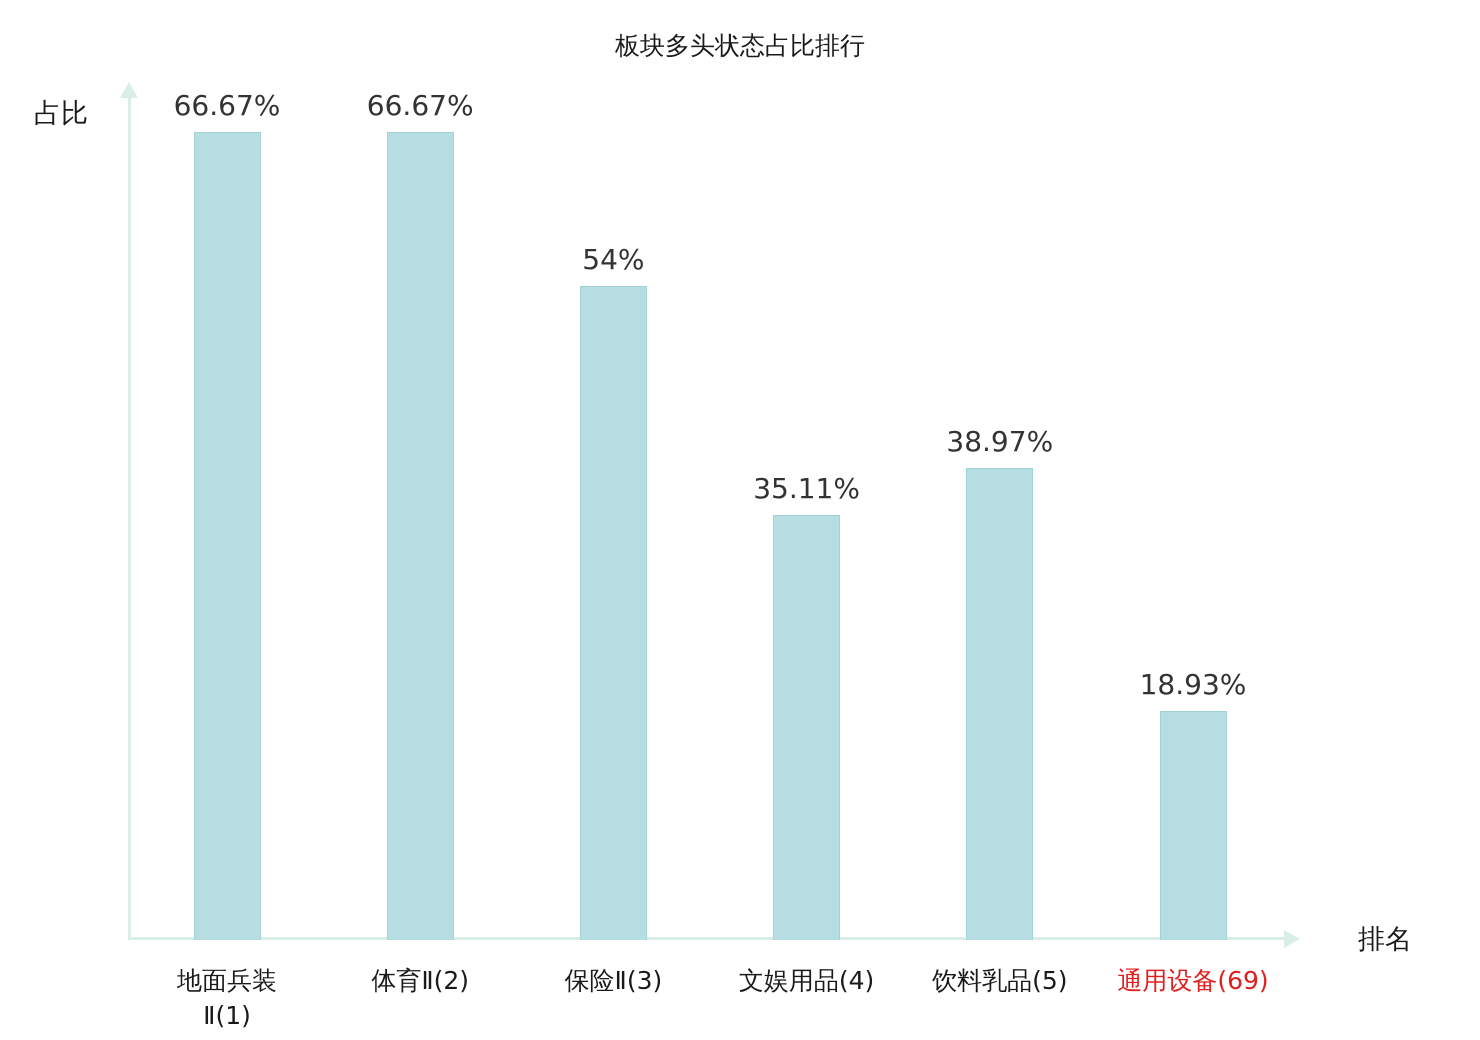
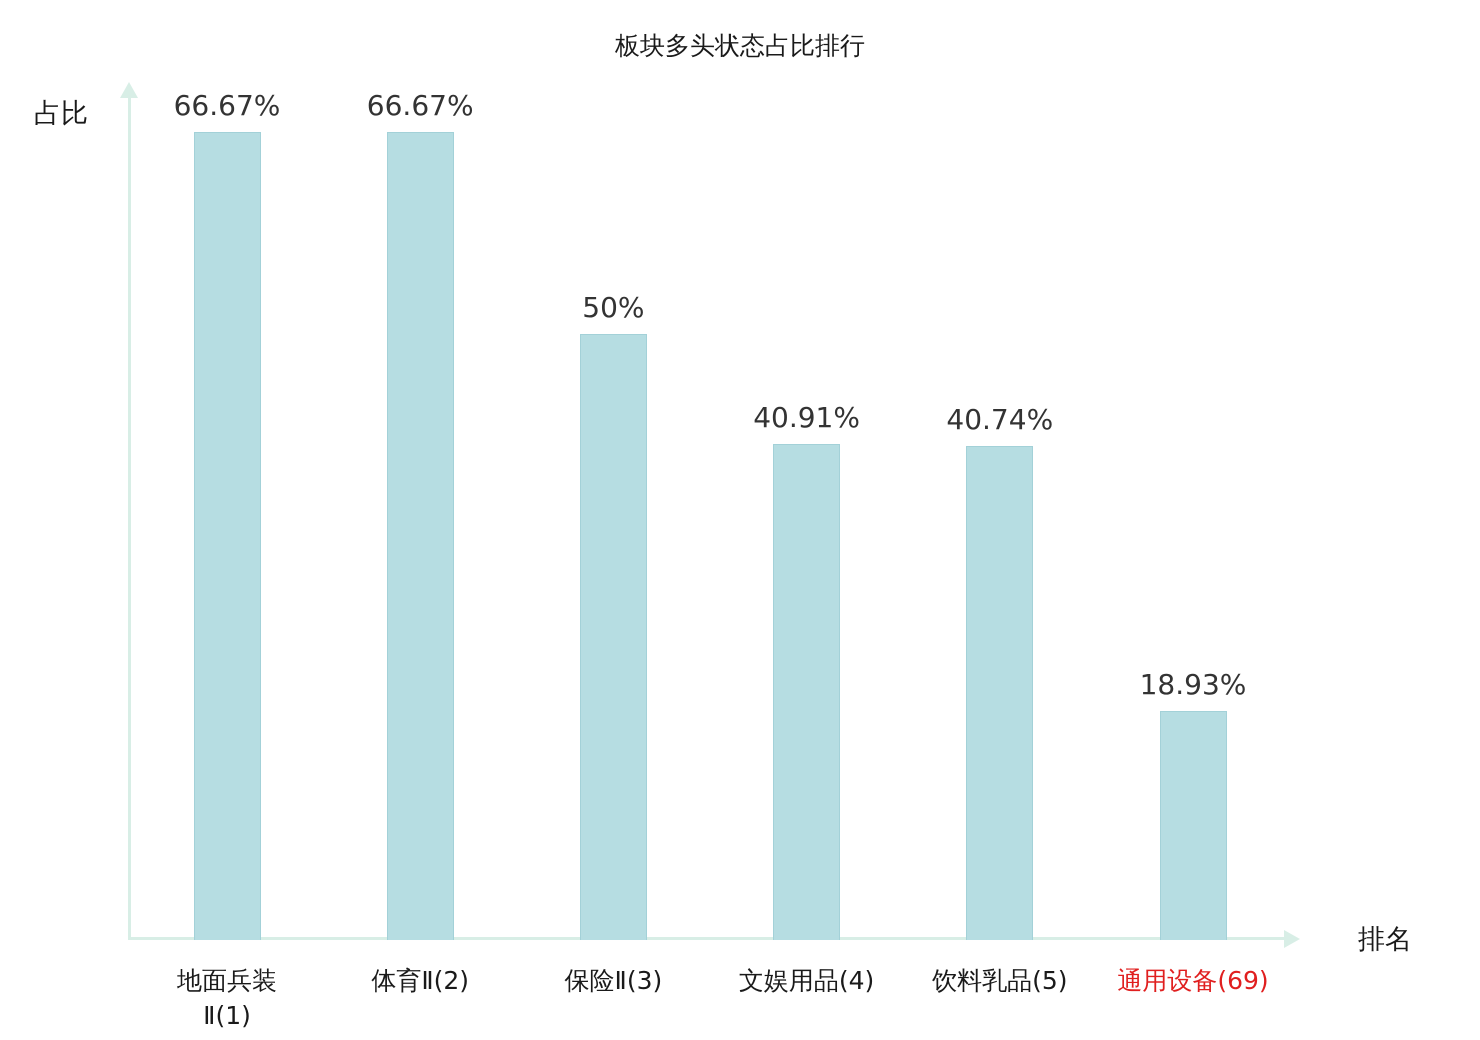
保险Ⅱ(3): 54% -> 50%
文娱用品(4): 35.11% -> 40.91%
饮料乳品(5): 38.97% -> 40.74%
